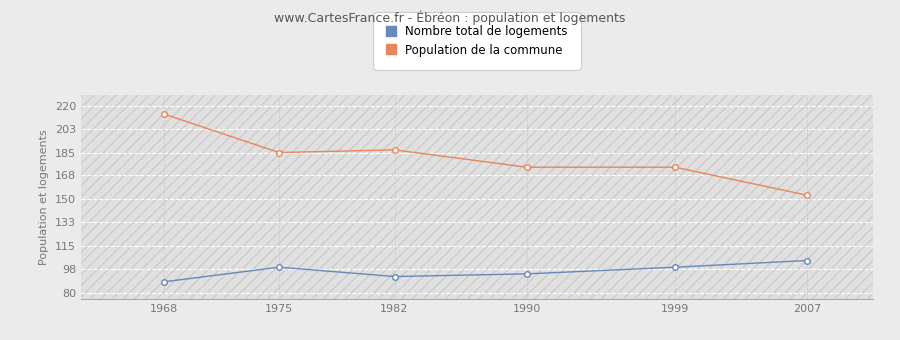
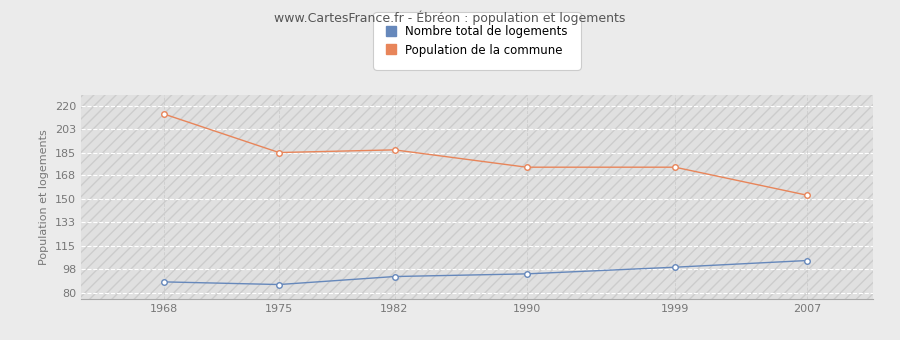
Nombre total de logements/1975: 99 -> 86
